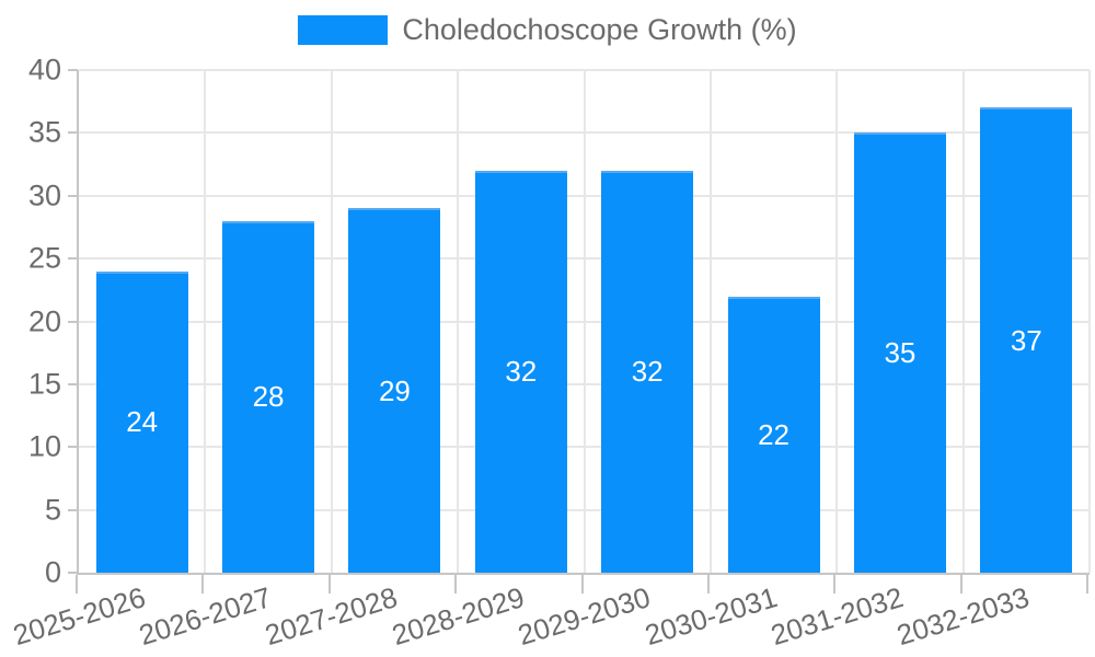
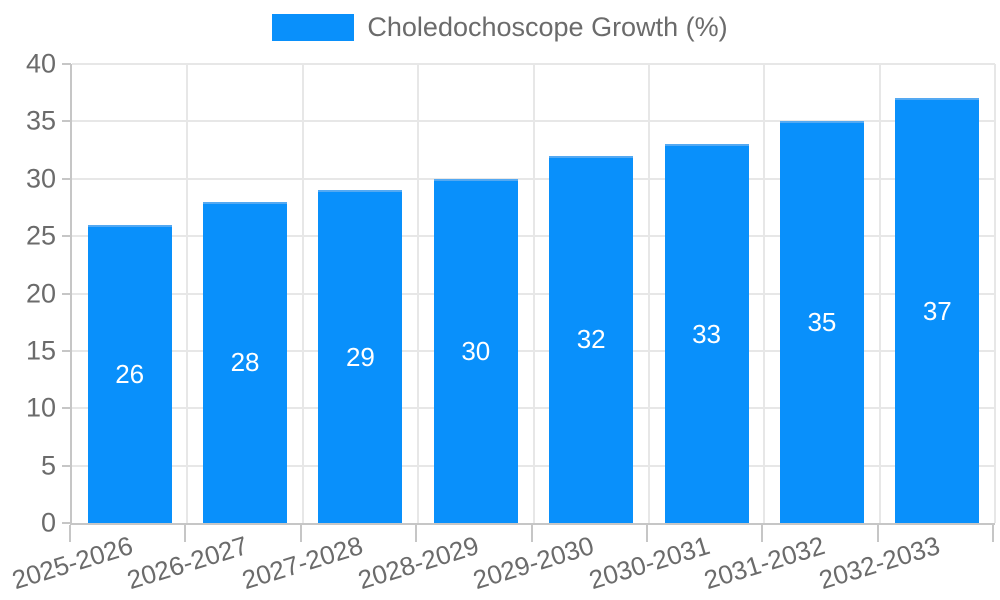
2025-2026: 24 -> 26
2028-2029: 32 -> 30
2030-2031: 22 -> 33
